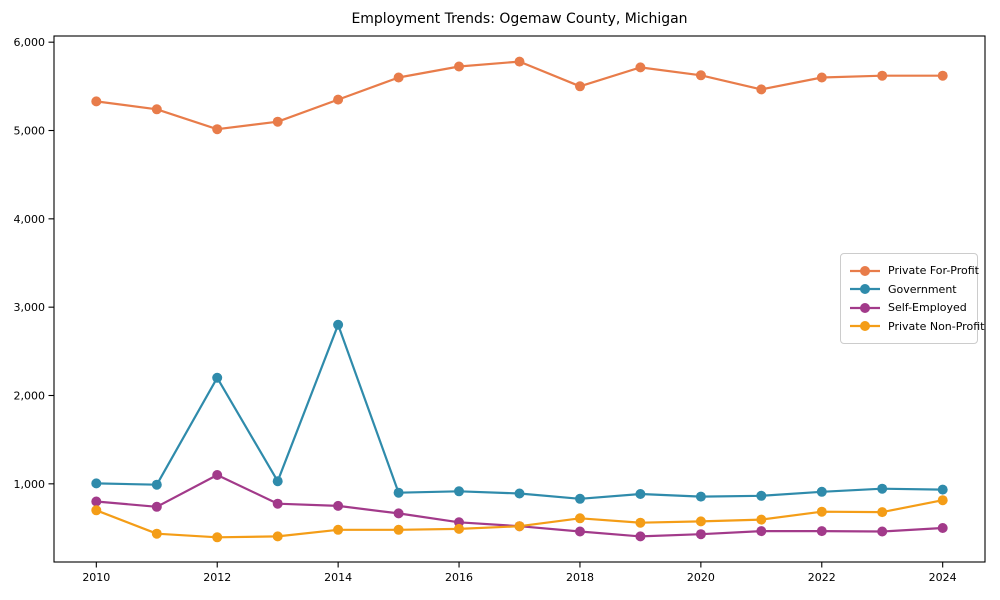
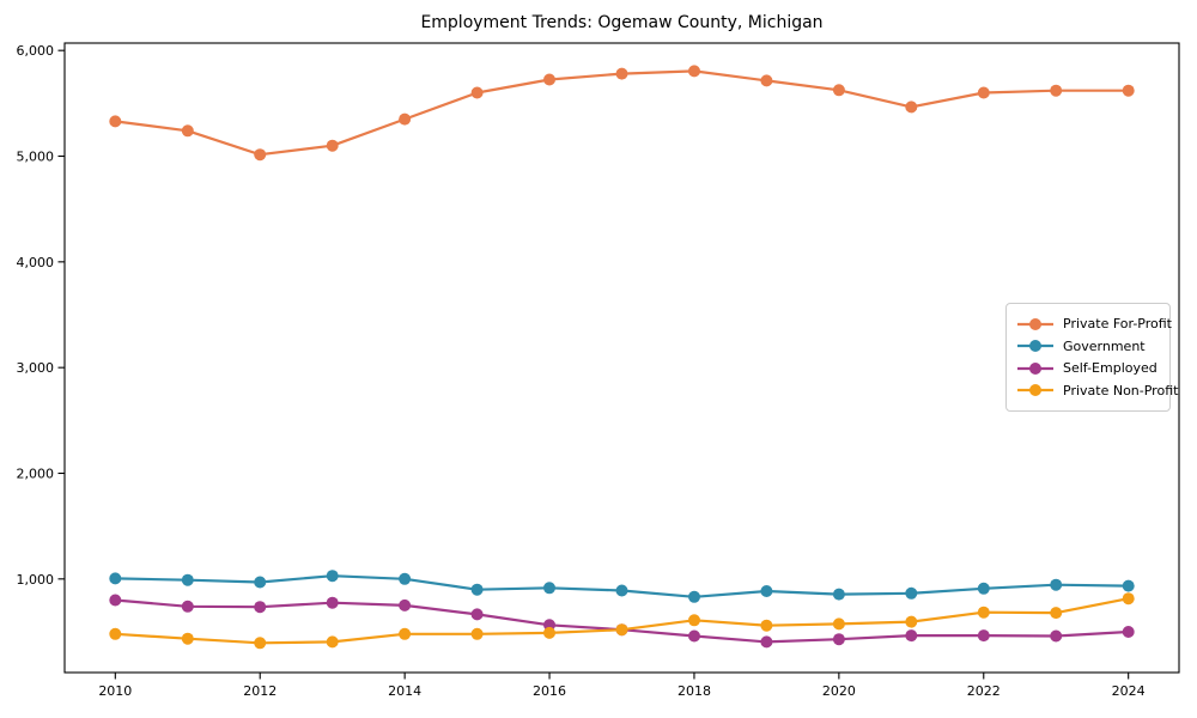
Private Non-Profit/2010: 700 -> 500
Government/2012: 2200 -> 1000
Self-Employed/2012: 1100 -> 700
Government/2014: 2800 -> 1000
Private For-Profit/2018: 5500 -> 5800
